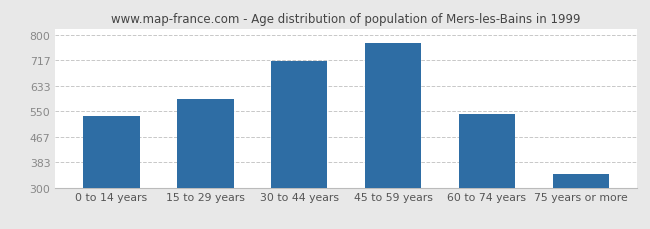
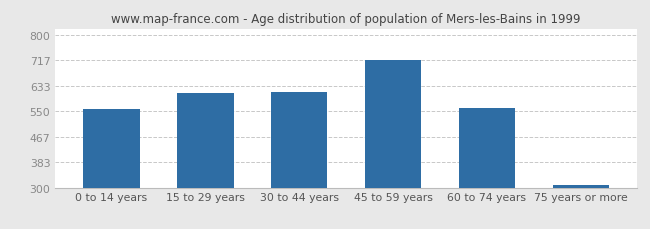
0 to 14 years: 535 -> 558
15 to 29 years: 590 -> 610
30 to 44 years: 715 -> 612
45 to 59 years: 775 -> 717
60 to 74 years: 540 -> 562
75 years or more: 345 -> 308
